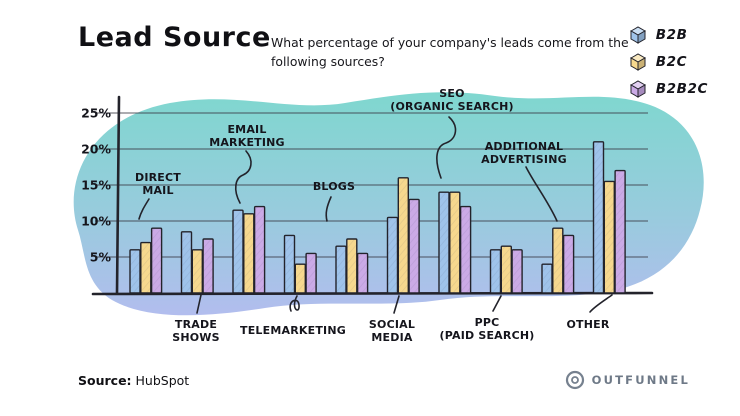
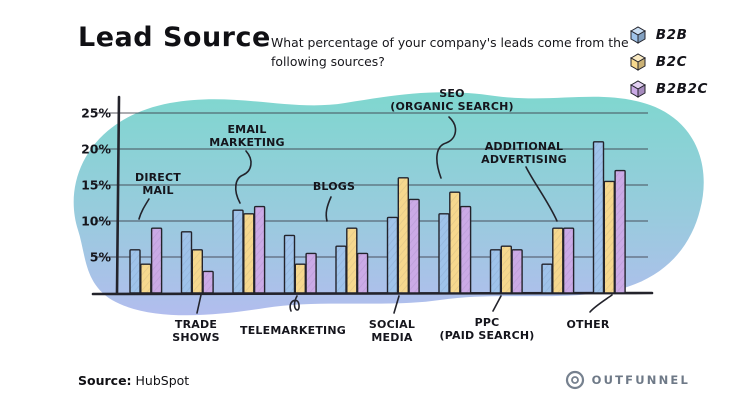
B2C/DIRECT MAIL: 7% -> 4%
B2B2C/TRADE SHOWS: 8% -> 3%
B2C/BLOGS: 8% -> 9%
B2B/SEO (ORGANIC SEARCH): 14% -> 11%
B2B2C/ADDITIONAL ADVERTISING: 8% -> 9%
